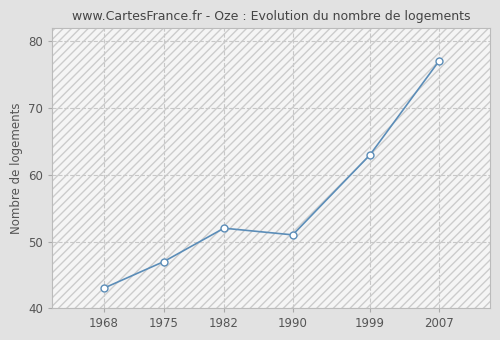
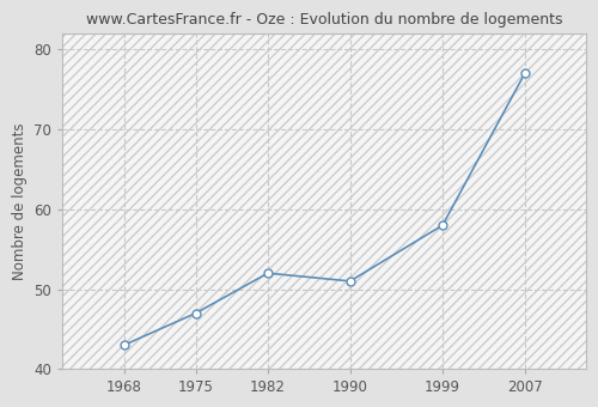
1999: 63 -> 58
